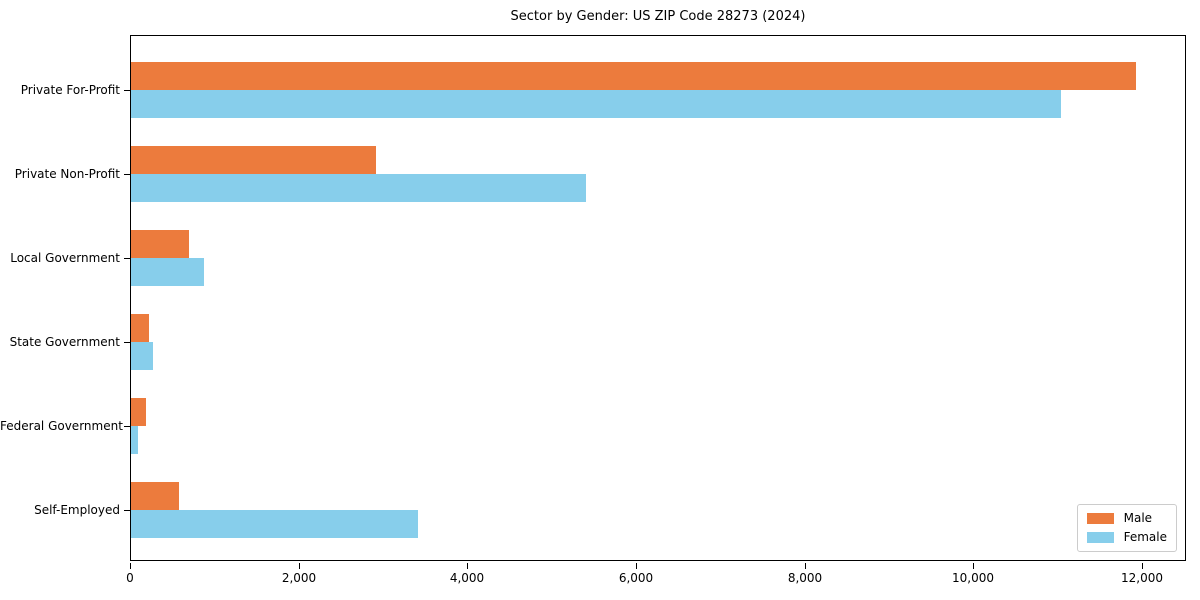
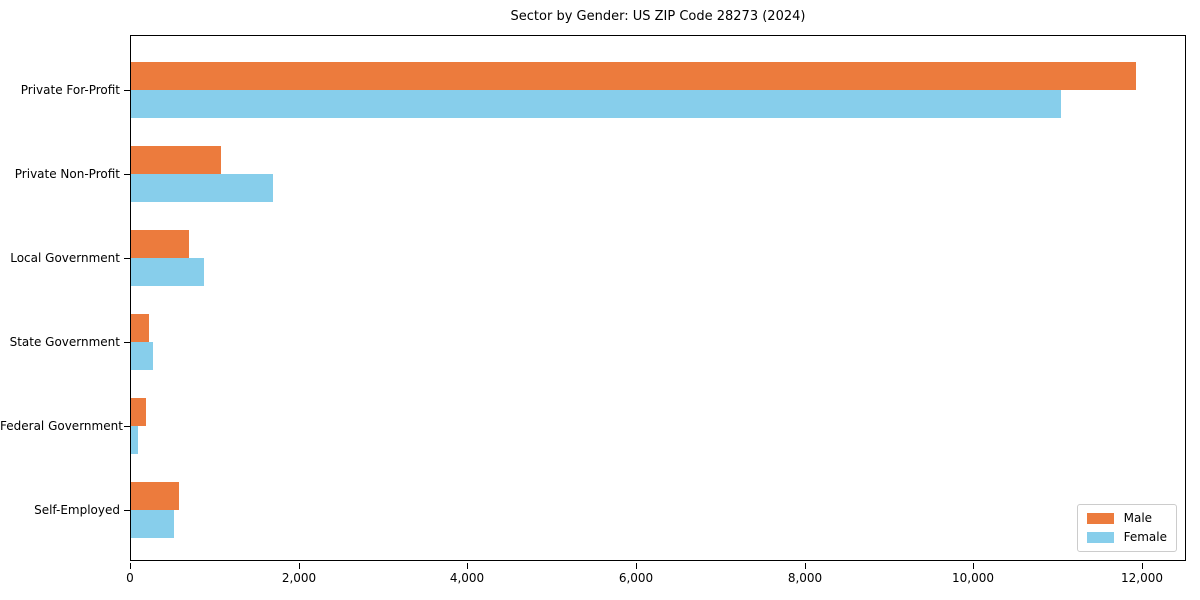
Male/Private Non-Profit: 2900 -> 1100
Female/Private Non-Profit: 5400 -> 1700
Female/Self-Employed: 3400 -> 500
